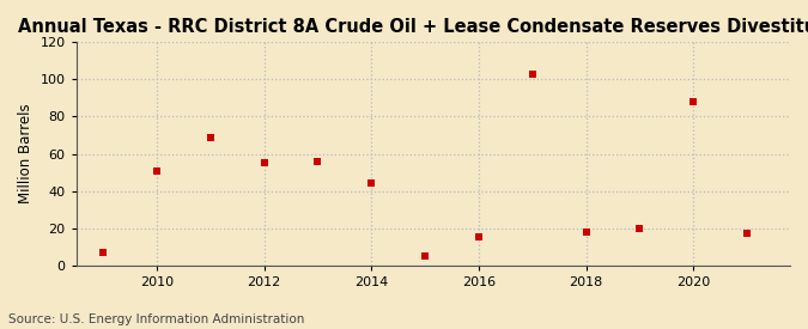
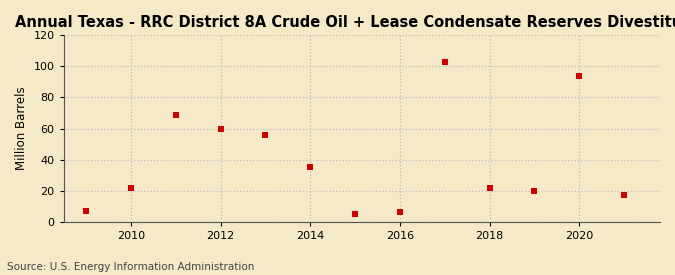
2010: 51 -> 22
2012: 55 -> 60
2014: 44 -> 35
2016: 15 -> 6
2018: 18 -> 22
2020: 88 -> 94
